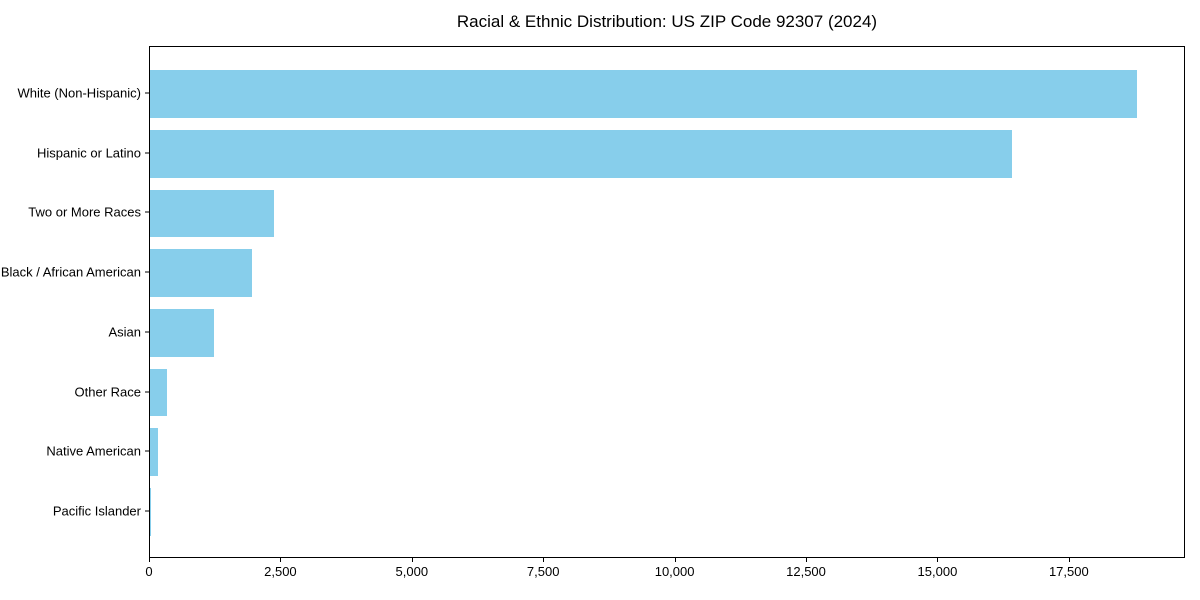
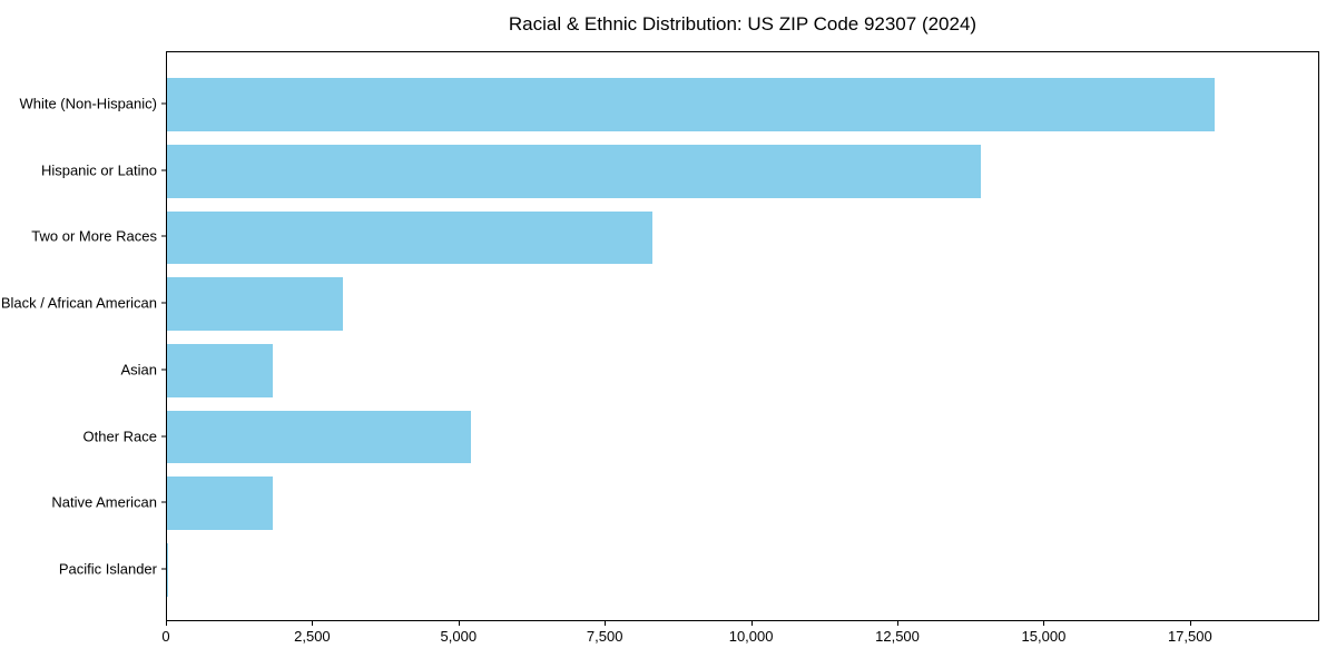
White (Non-Hispanic): 18800 -> 17900
Hispanic or Latino: 16400 -> 13900
Two or More Races: 2400 -> 8300
Black / African American: 2000 -> 3000
Asian: 1200 -> 1800
Other Race: 300 -> 5200
Native American: 200 -> 1800
